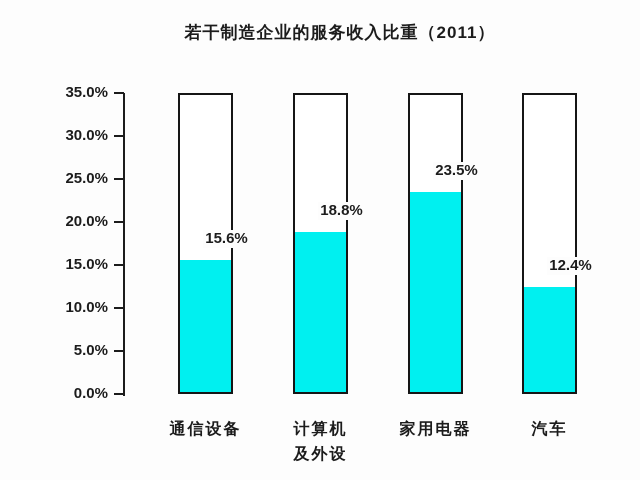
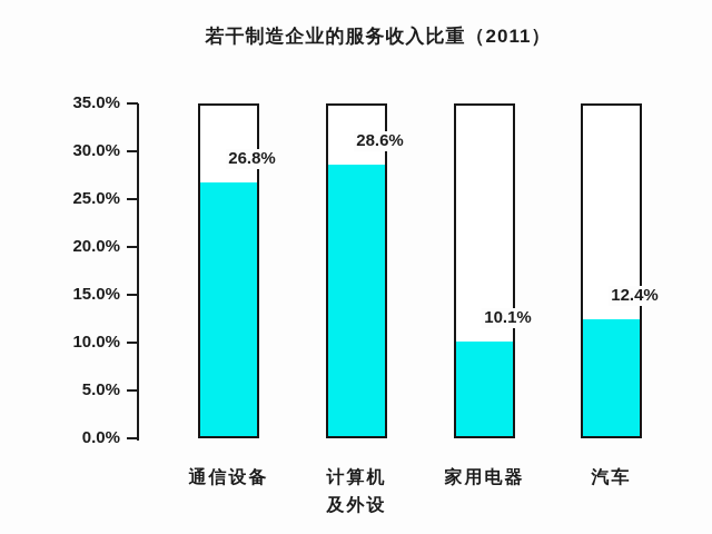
通信设备: 15.6% -> 26.8%
计算机 及外设: 18.8% -> 28.6%
家用电器: 23.5% -> 10.1%
